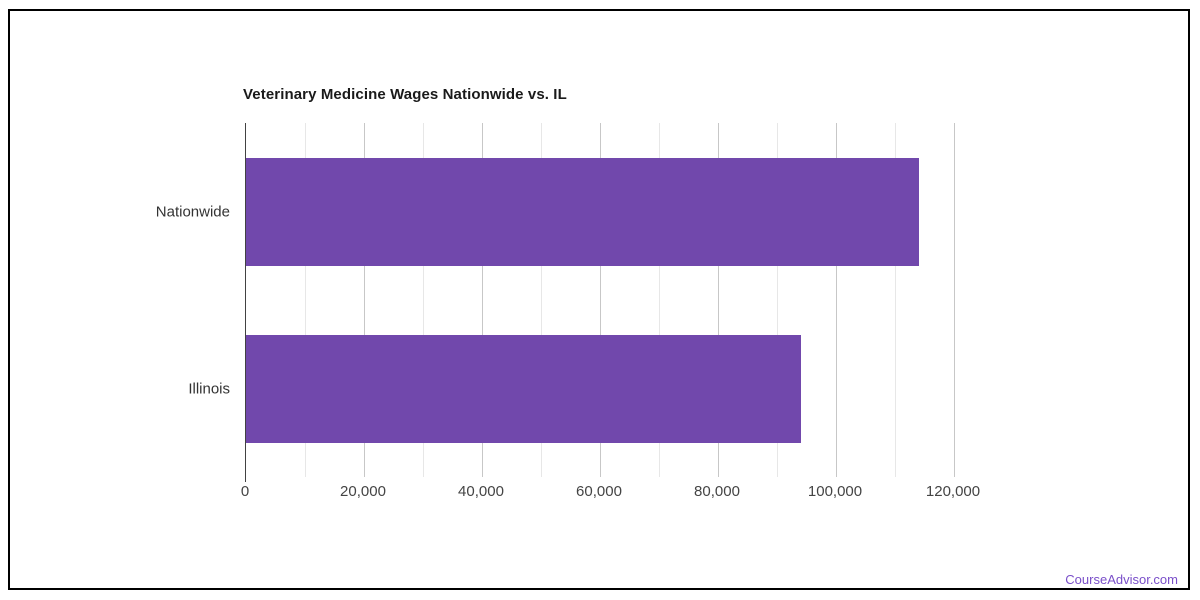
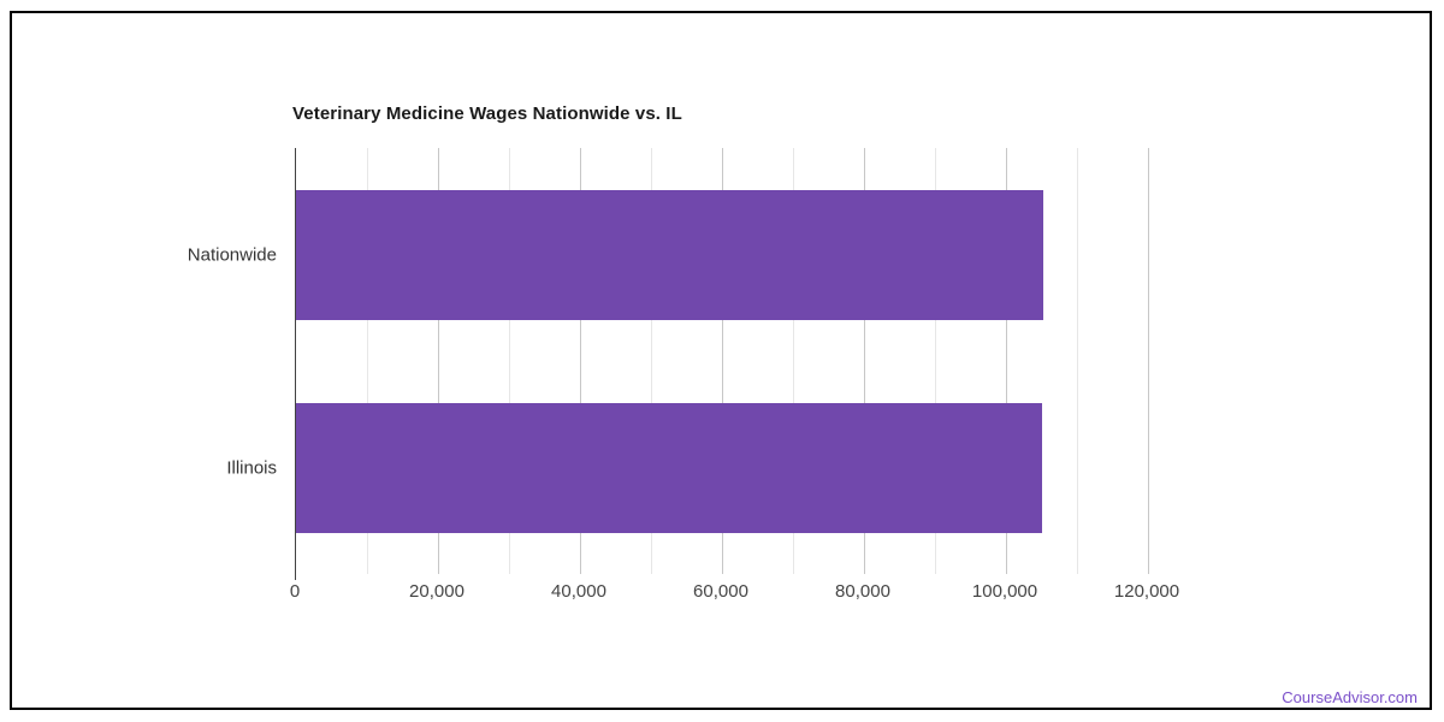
Nationwide: 114000 -> 105000
Illinois: 94000 -> 105000
